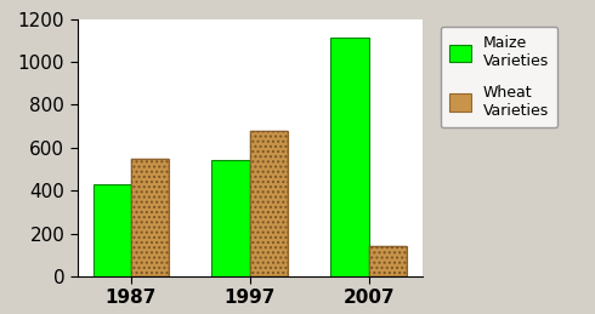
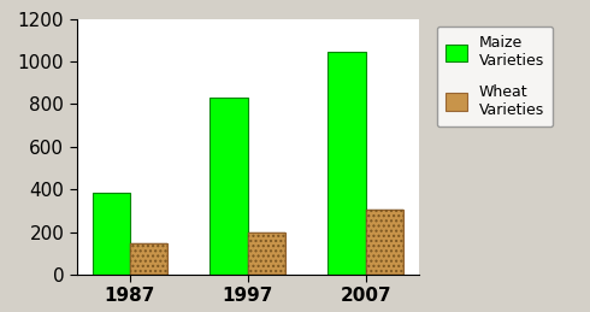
Maize Varieties/1987: 430 -> 380
Wheat Varieties/1987: 550 -> 140
Maize Varieties/1997: 540 -> 830
Wheat Varieties/1997: 680 -> 200
Maize Varieties/2007: 1110 -> 1040
Wheat Varieties/2007: 140 -> 300
